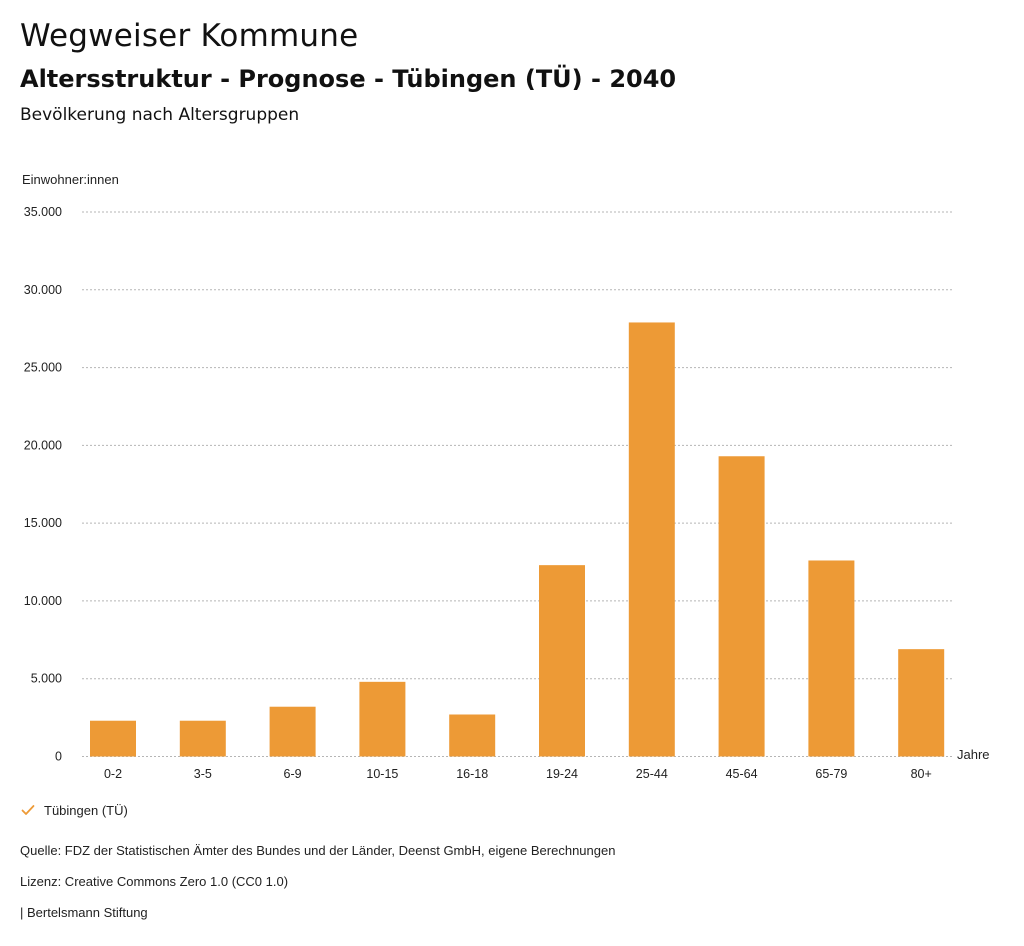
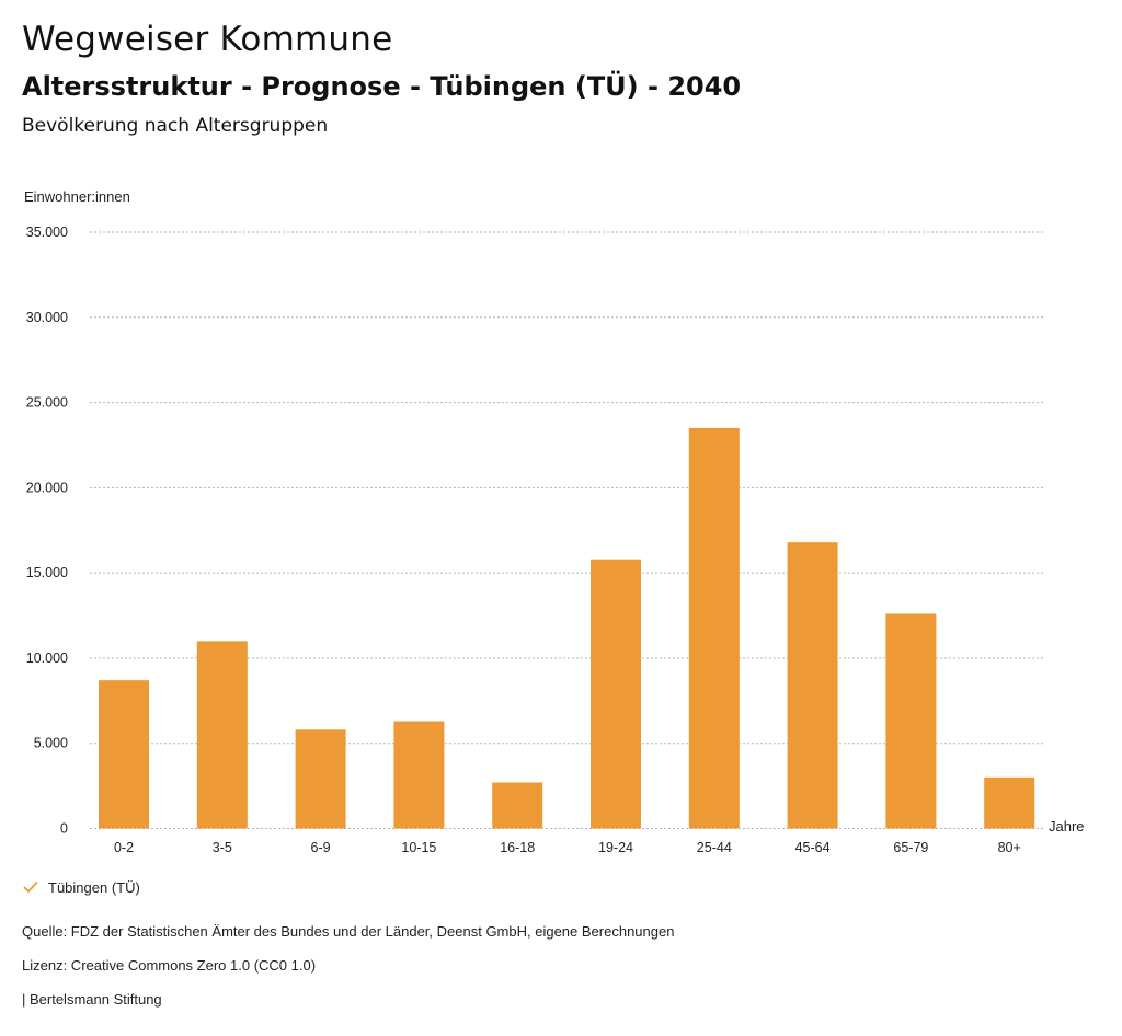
0-2: 2300 -> 8700
3-5: 2300 -> 11000
6-9: 3200 -> 5800
10-15: 4800 -> 6300
19-24: 12300 -> 15800
25-44: 27900 -> 23500
45-64: 19300 -> 16800
80+: 6900 -> 3000
